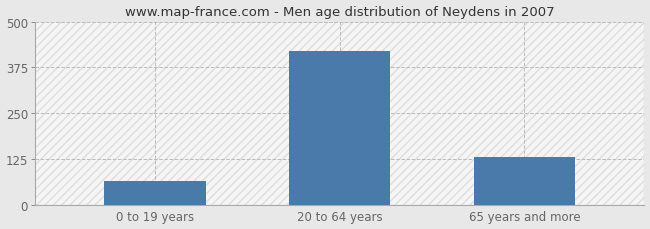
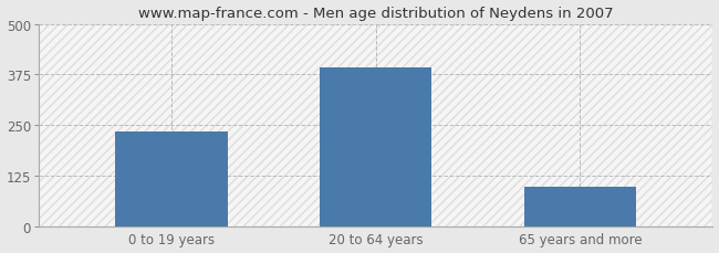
0 to 19 years: 65 -> 233
20 to 64 years: 420 -> 392
65 years and more: 130 -> 98
